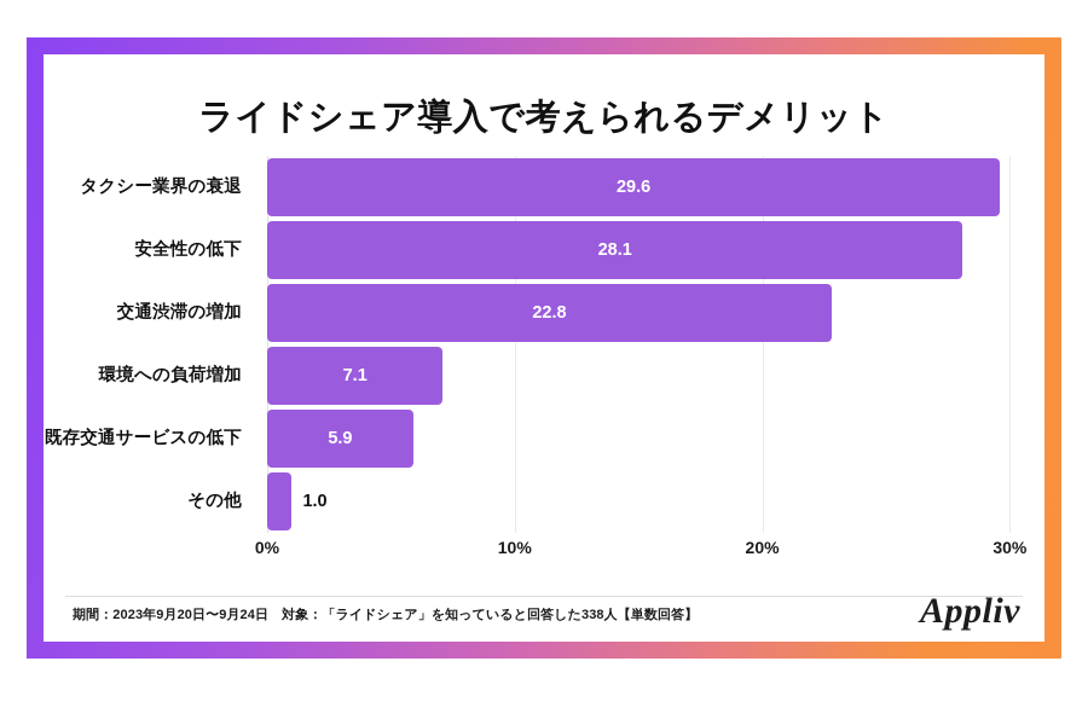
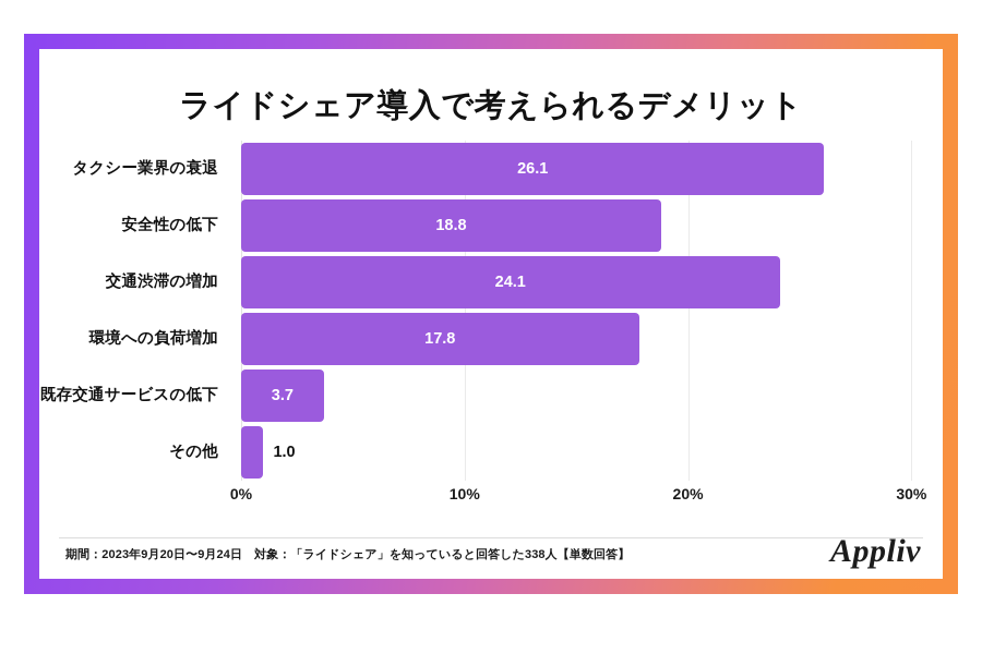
タクシー業界の衰退: 29.6 -> 26.1
安全性の低下: 28.1 -> 18.8
交通渋滞の増加: 22.8 -> 24.1
環境への負荷増加: 7.1 -> 17.8
既存交通サービスの低下: 5.9 -> 3.7
